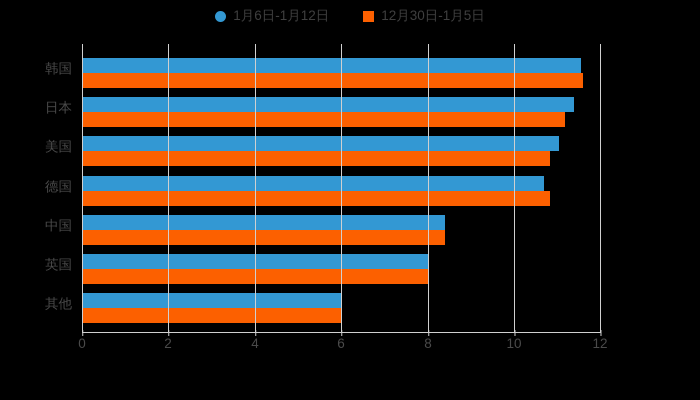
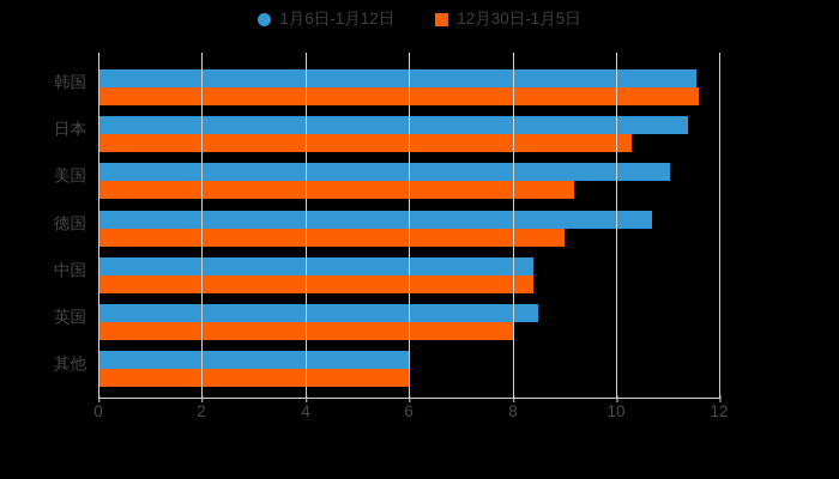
12月30日-1月5日/日本: 11.2 -> 10.3
12月30日-1月5日/美国: 10.8 -> 9.2
12月30日-1月5日/德国: 10.8 -> 9.0
1月6日-1月12日/英国: 8.1 -> 8.5
